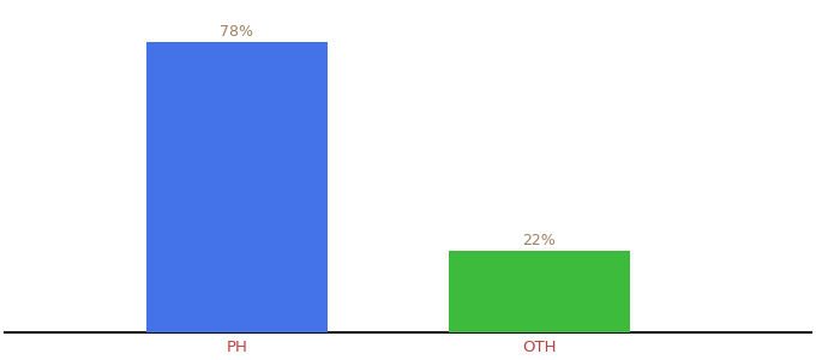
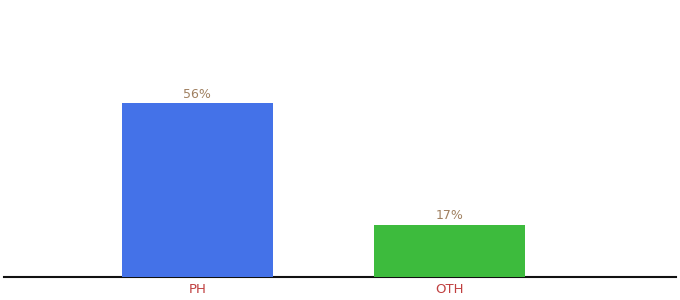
PH: 78% -> 56%
OTH: 22% -> 17%
